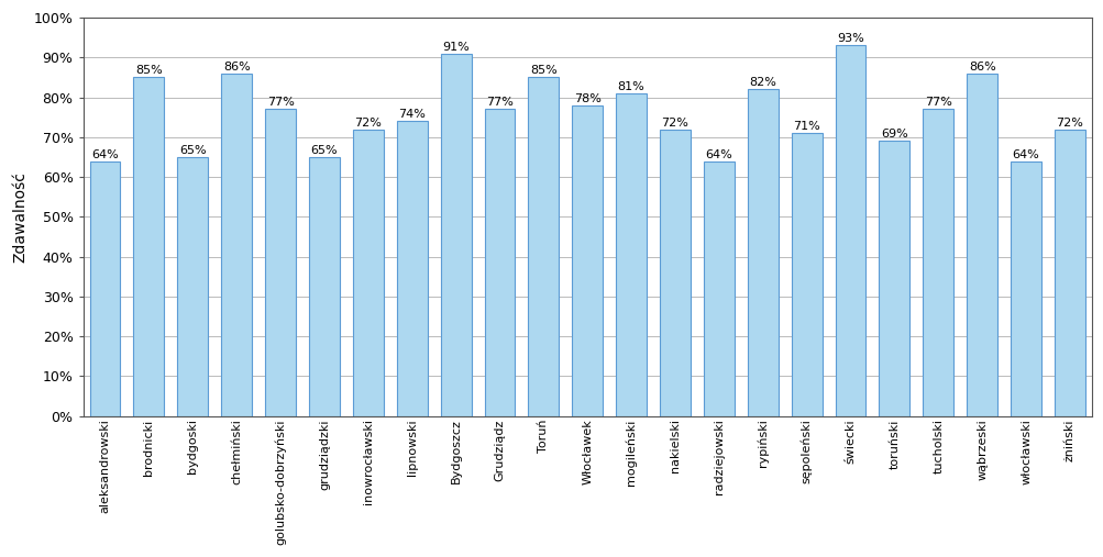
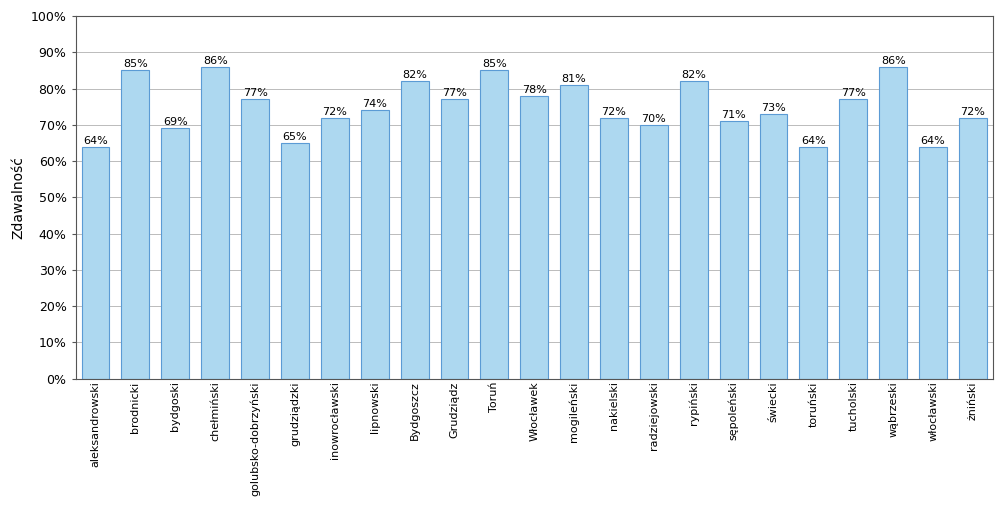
bydgoski: 65% -> 69%
Bydgoszcz: 91% -> 82%
radziejowski: 64% -> 70%
świecki: 93% -> 73%
toruński: 69% -> 64%
